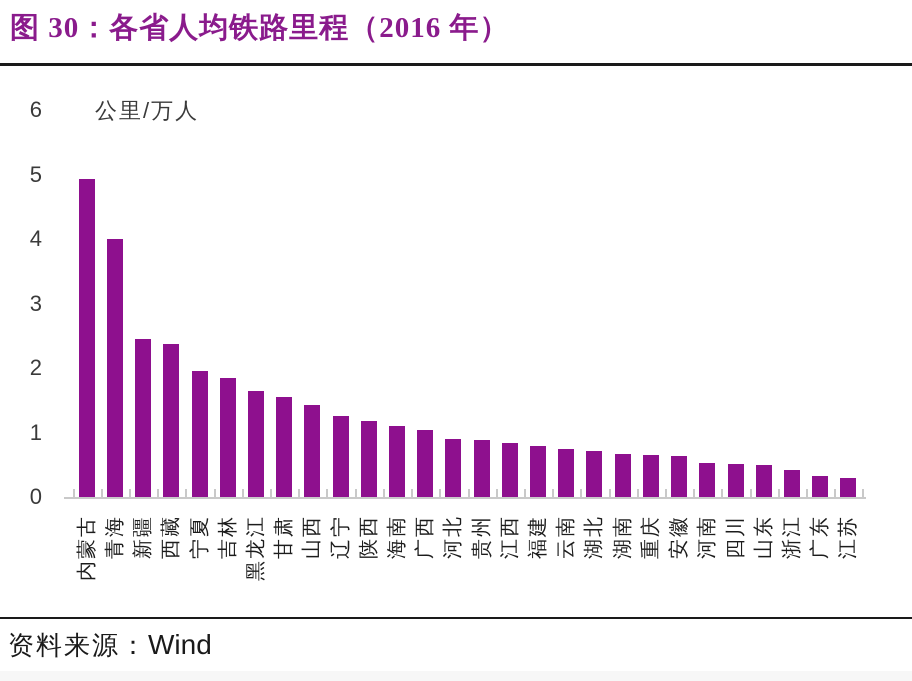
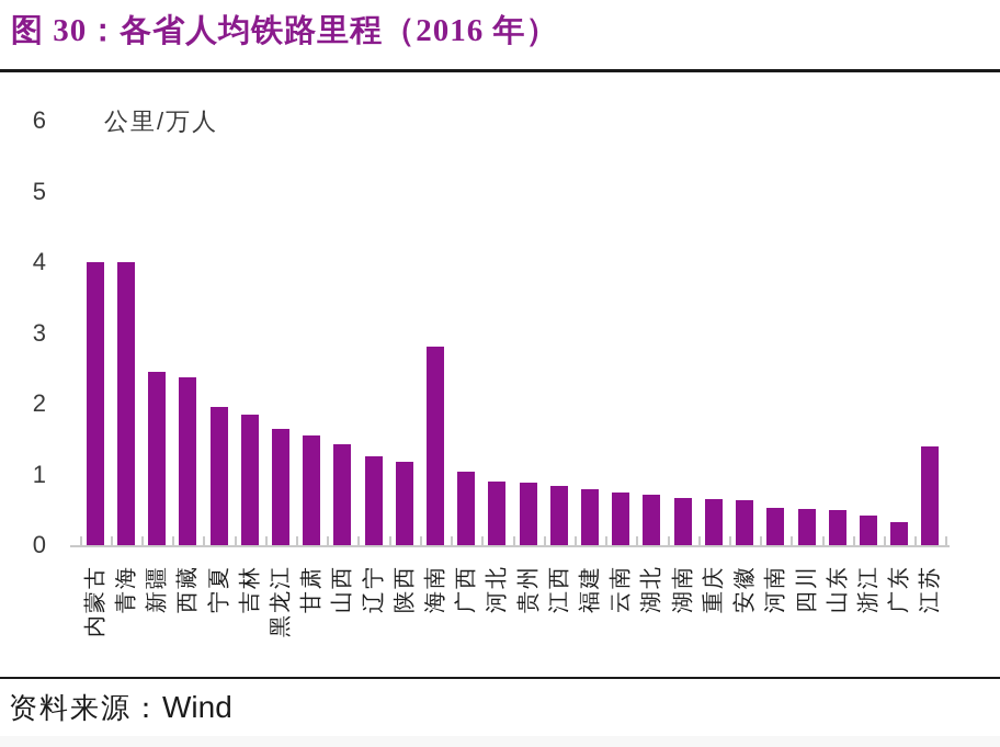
内蒙古: 4.9 -> 4.0
海南: 1.1 -> 2.8
江苏: 0.3 -> 1.4
